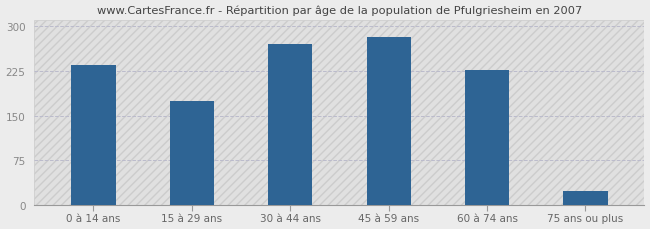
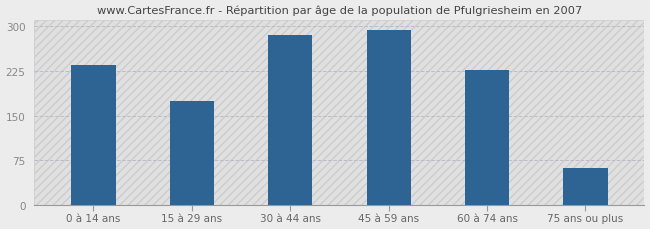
30 à 44 ans: 270 -> 285
45 à 59 ans: 282 -> 293
75 ans ou plus: 24 -> 62
